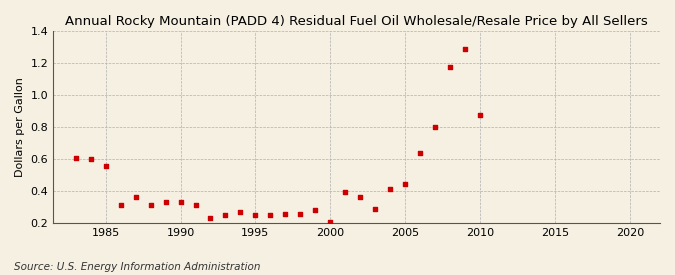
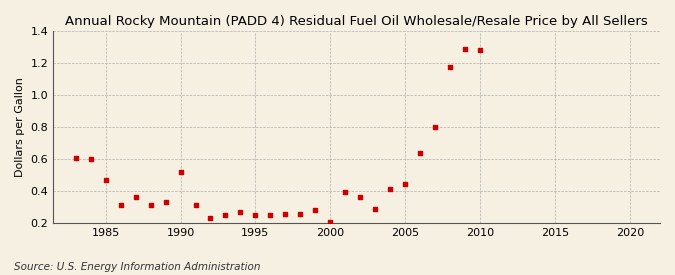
1985: 0.56 -> 0.47
1990: 0.33 -> 0.52
2010: 0.88 -> 1.28
